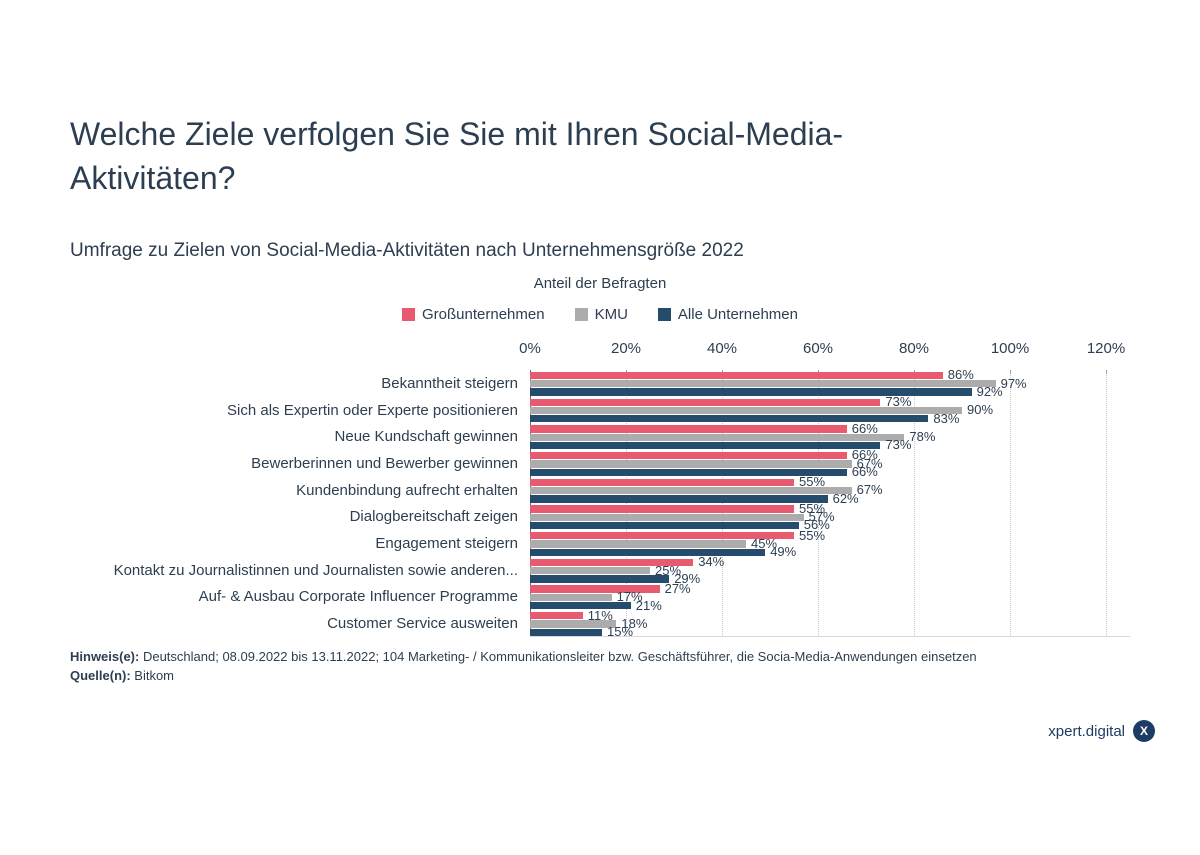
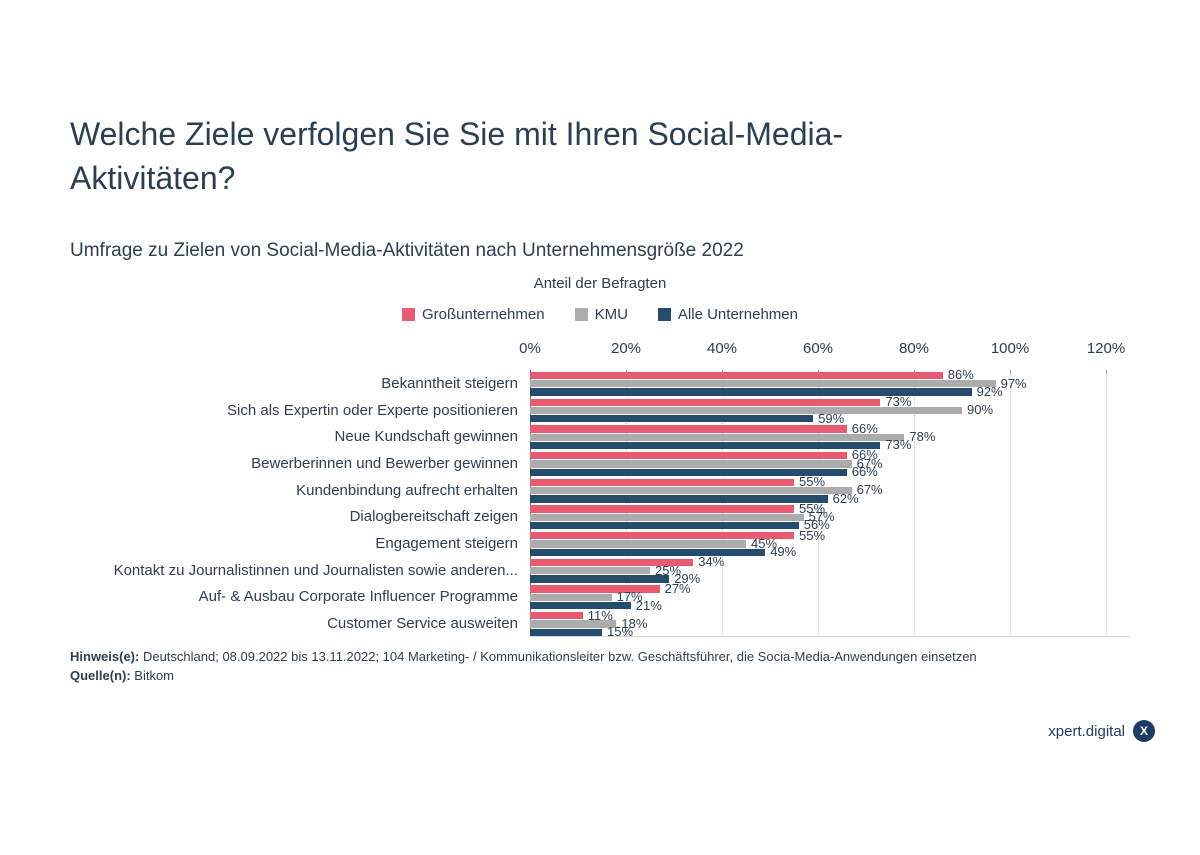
Alle Unternehmen/Sich als Expertin oder Experte positionieren: 83% -> 59%
